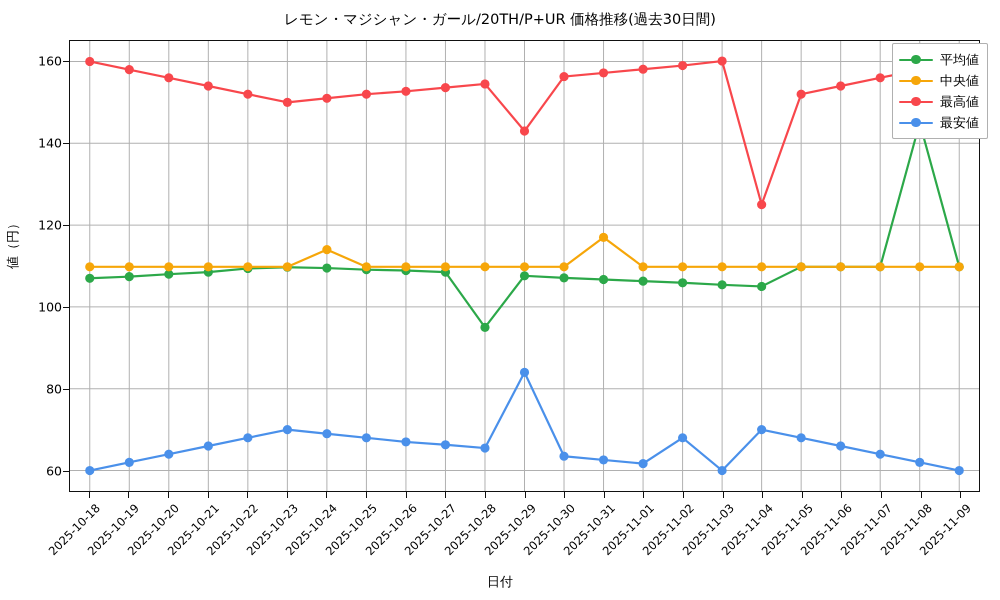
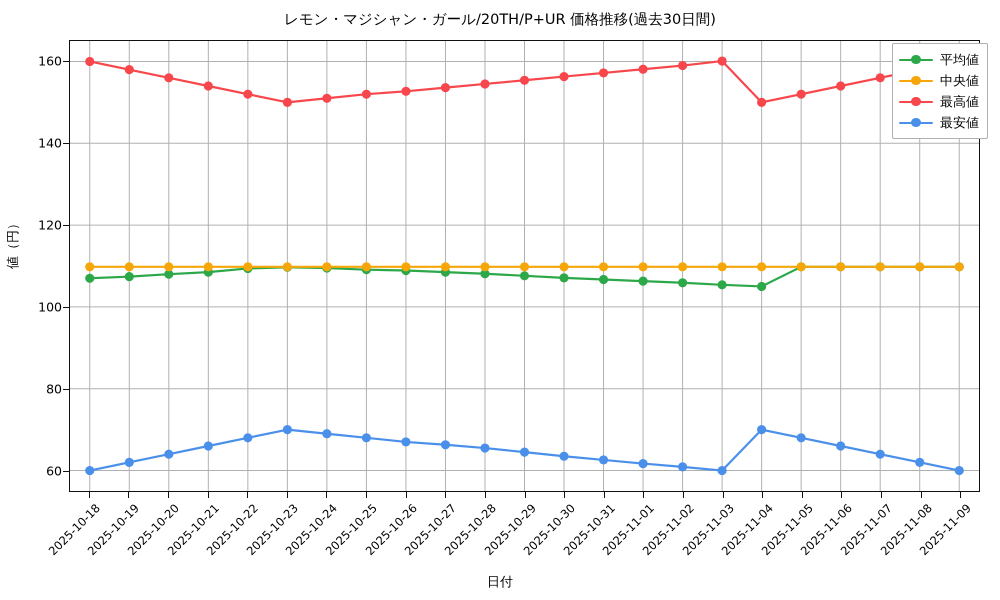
中央値/2025-10-24: 114 -> 110
平均値/2025-10-28: 95 -> 108
最高値/2025-10-29: 143 -> 155
最安値/2025-10-29: 84 -> 64
中央値/2025-10-31: 117 -> 110
最安値/2025-11-02: 68 -> 61
最高値/2025-11-04: 125 -> 150
平均値/2025-11-08: 145 -> 110
